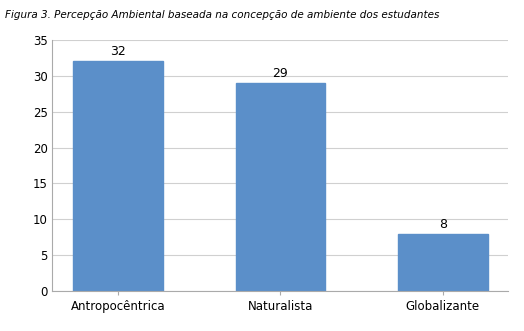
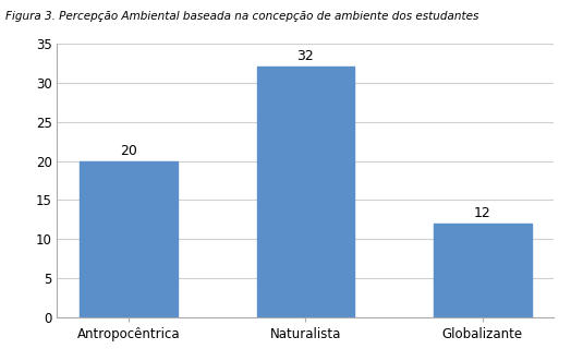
Antropocêntrica: 32 -> 20
Naturalista: 29 -> 32
Globalizante: 8 -> 12
